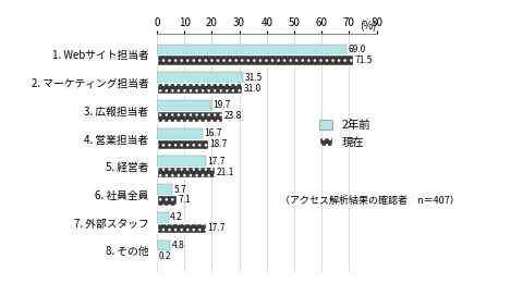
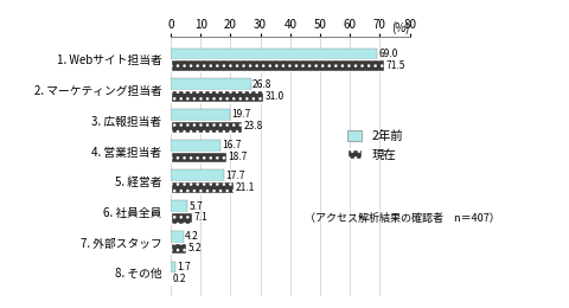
2年前/2. マーケティング担当者: 31.5 -> 26.8
現在/7. 外部スタッフ: 17.7 -> 5.2
2年前/8. その他: 4.8 -> 1.7
